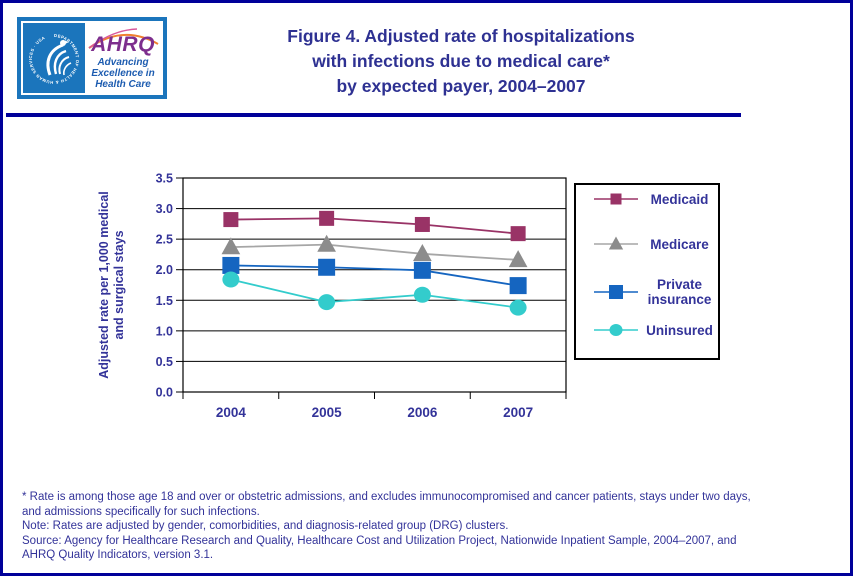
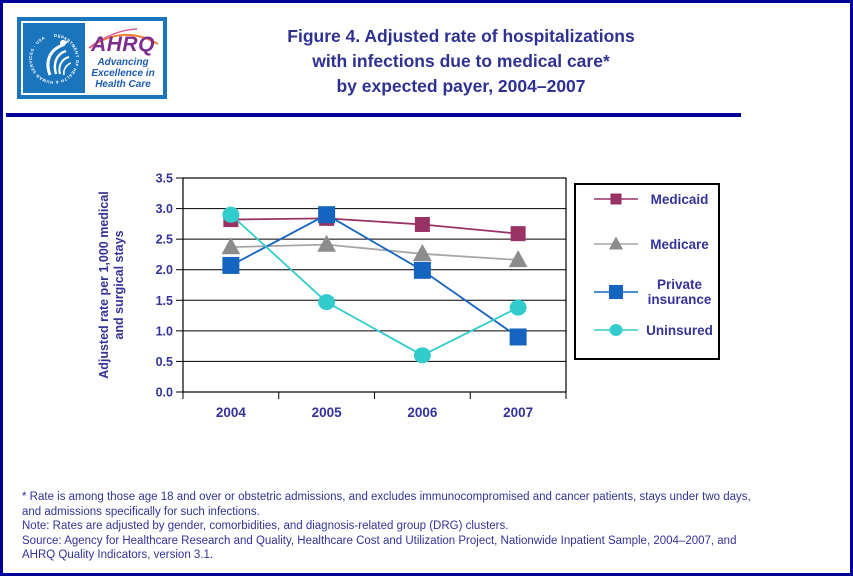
Uninsured/2004: 1.8 -> 2.9
Private insurance/2005: 2.0 -> 2.9
Uninsured/2006: 1.6 -> 0.6
Private insurance/2007: 1.7 -> 0.9
